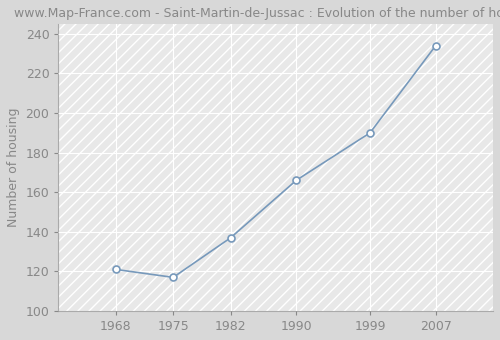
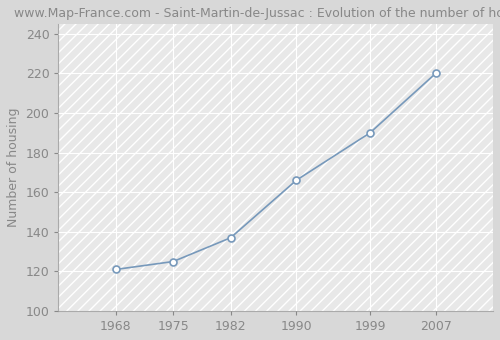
1975: 117 -> 125
2007: 234 -> 220
